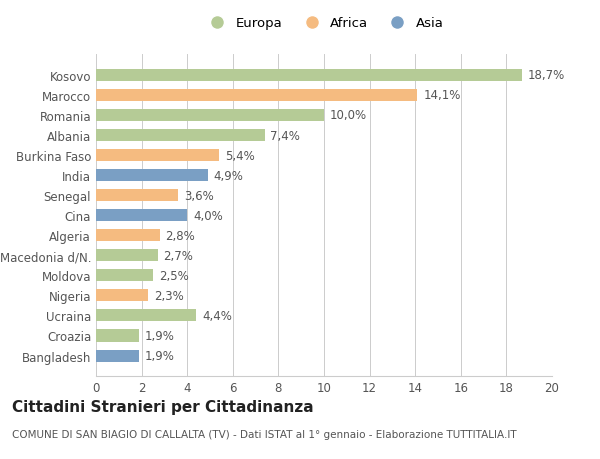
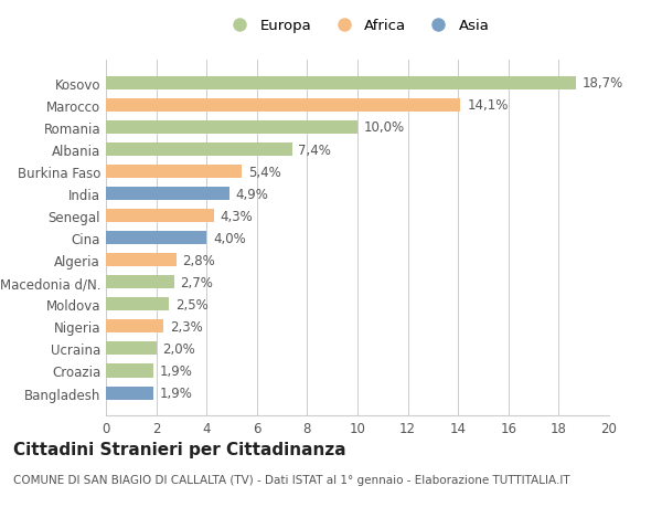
Senegal: 3,6% -> 4,3%
Ucraina: 4,4% -> 2,0%
